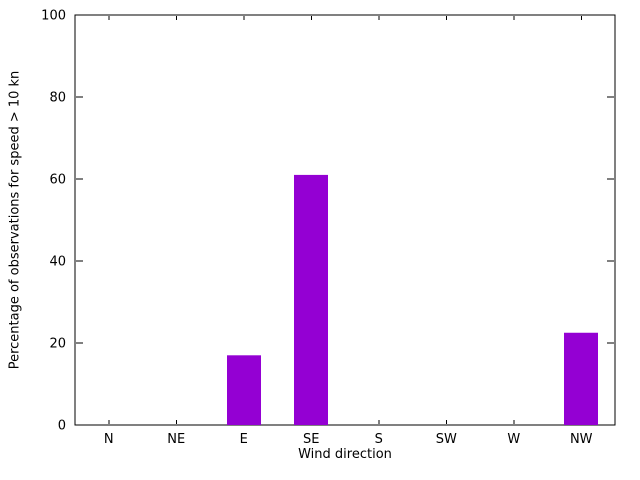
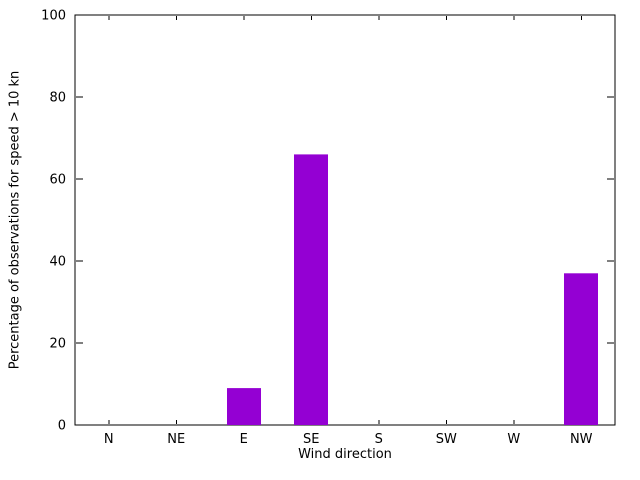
E: 17 -> 9
SE: 61 -> 66
NW: 22 -> 37
